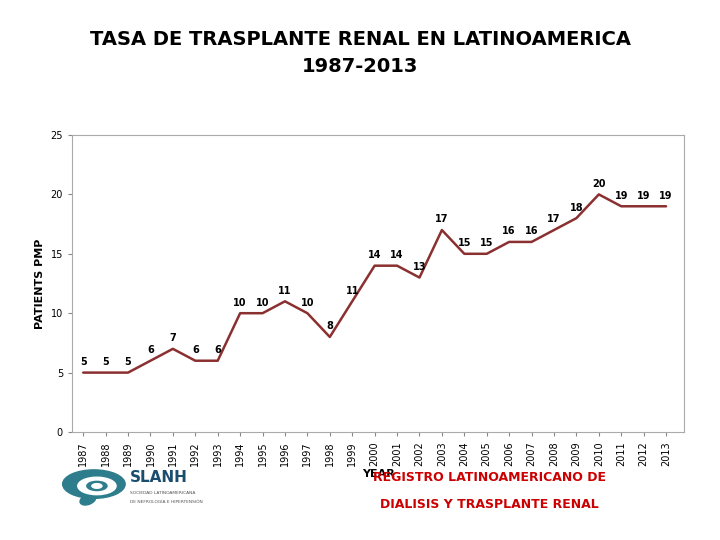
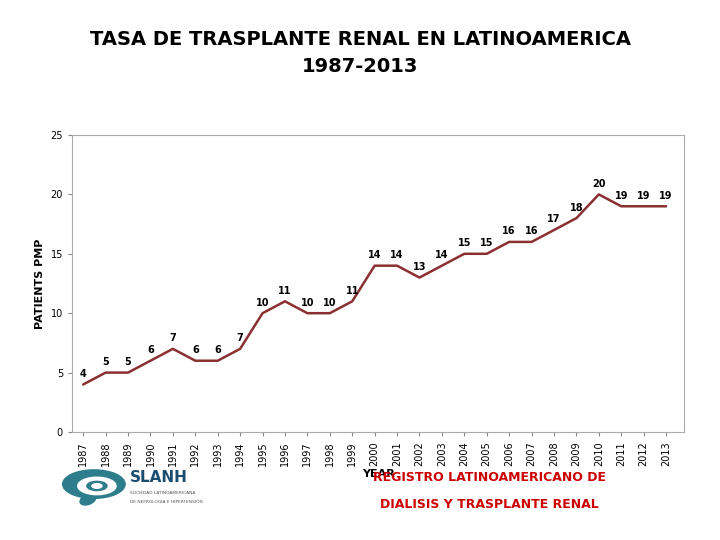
1987: 5 -> 4
1994: 10 -> 7
1998: 8 -> 10
2003: 17 -> 14
